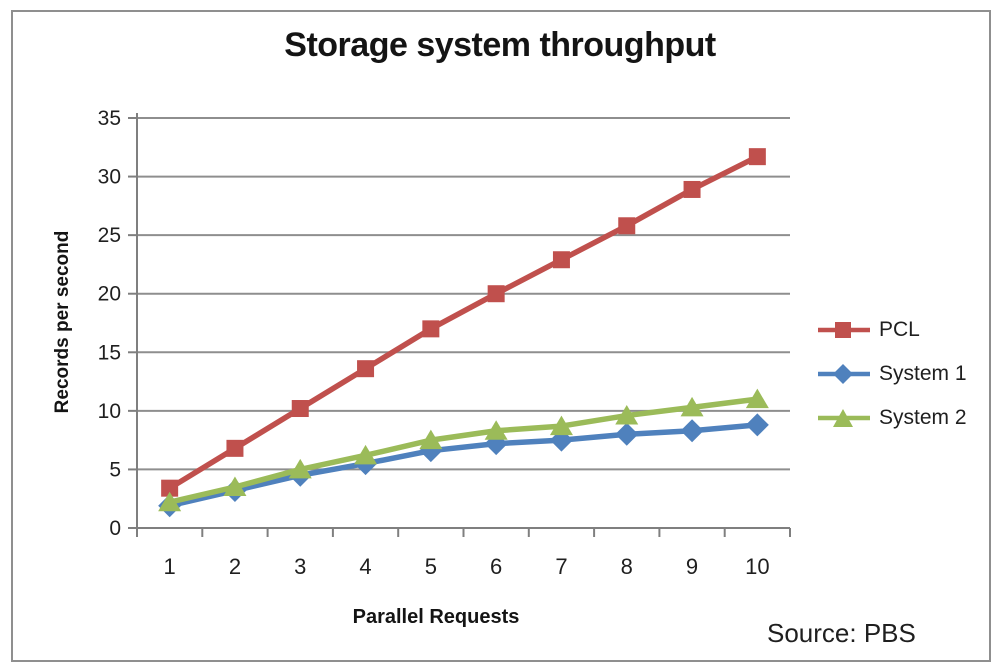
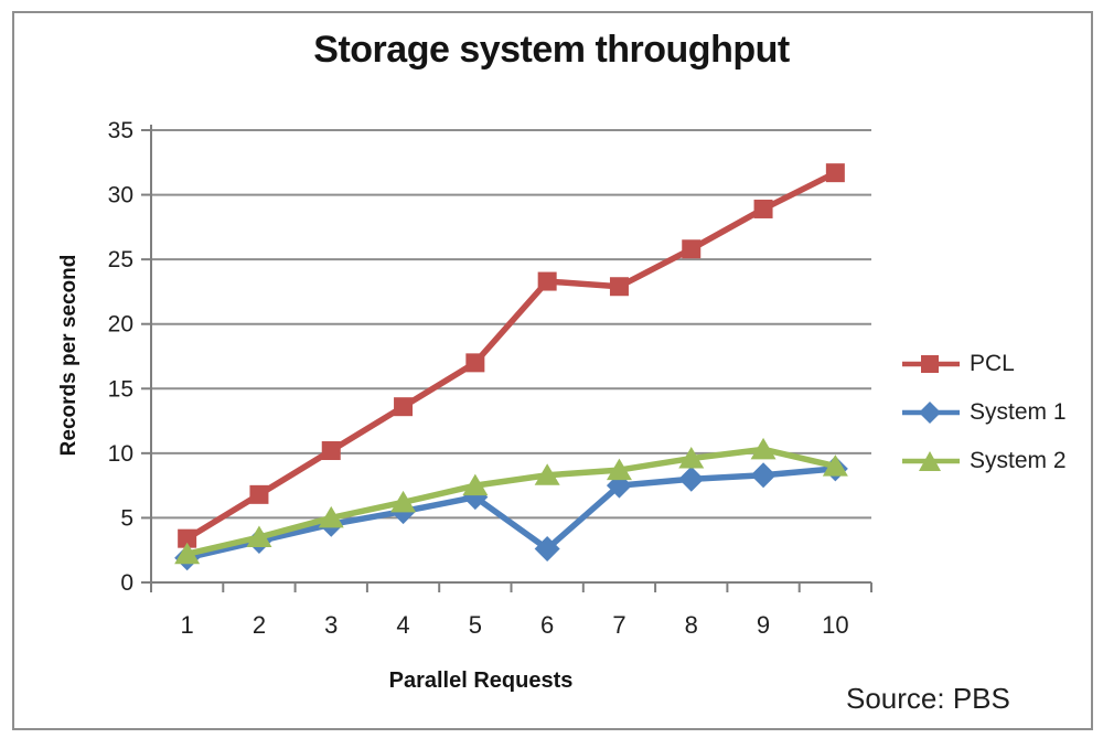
PCL/6: 20.0 -> 23.3
System 1/6: 7.2 -> 2.6
System 2/10: 11.0 -> 9.0
